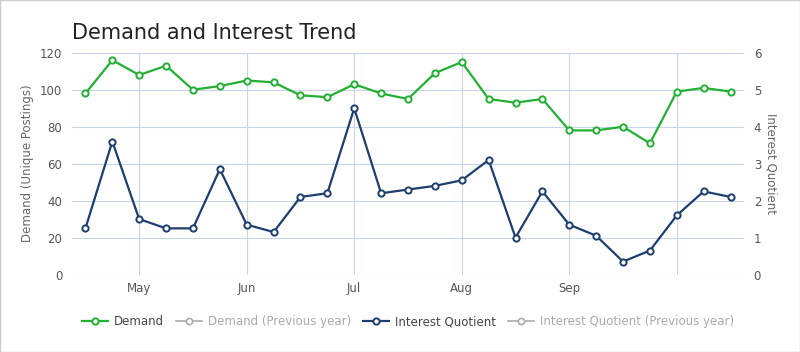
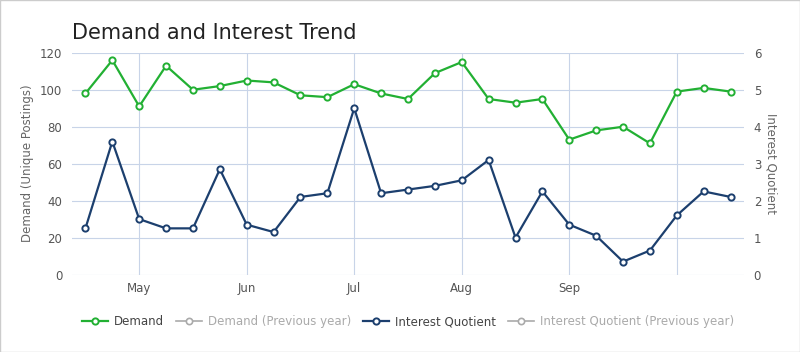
Demand/May: 108 -> 91
Demand/Sep: 78 -> 73
